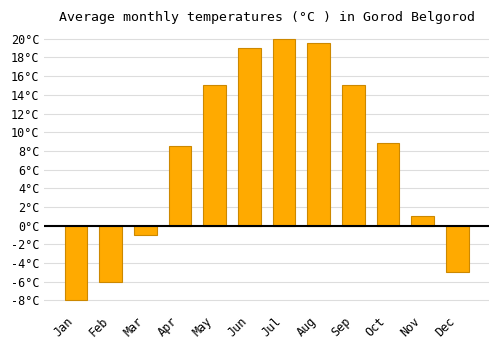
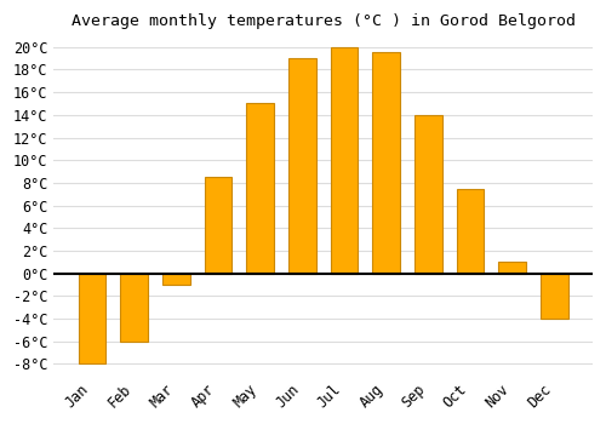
Sep: 15.0°C -> 14.0°C
Oct: 8.8°C -> 7.5°C
Dec: -5.0°C -> -4.0°C
